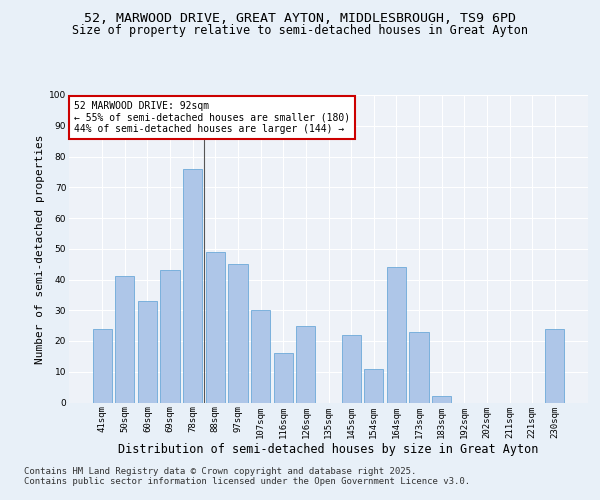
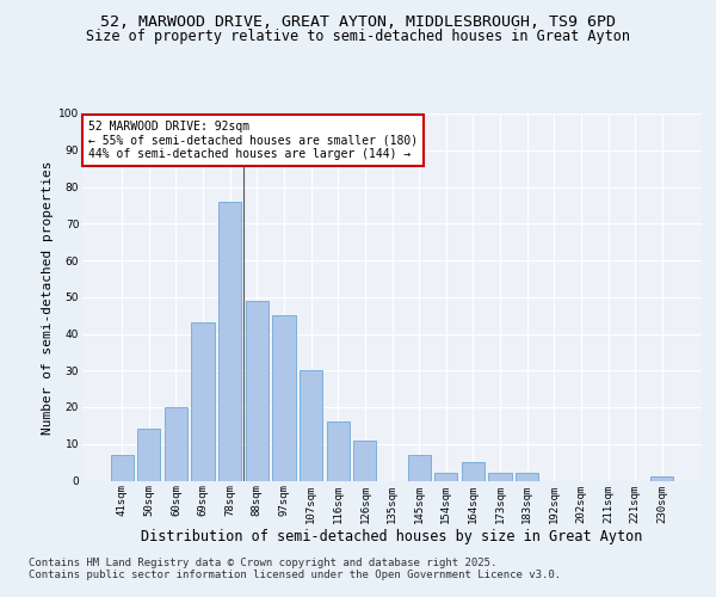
41sqm: 24 -> 7
50sqm: 41 -> 14
60sqm: 33 -> 20
126sqm: 25 -> 11
145sqm: 22 -> 7
154sqm: 11 -> 2
164sqm: 44 -> 5
173sqm: 23 -> 2
230sqm: 24 -> 1
